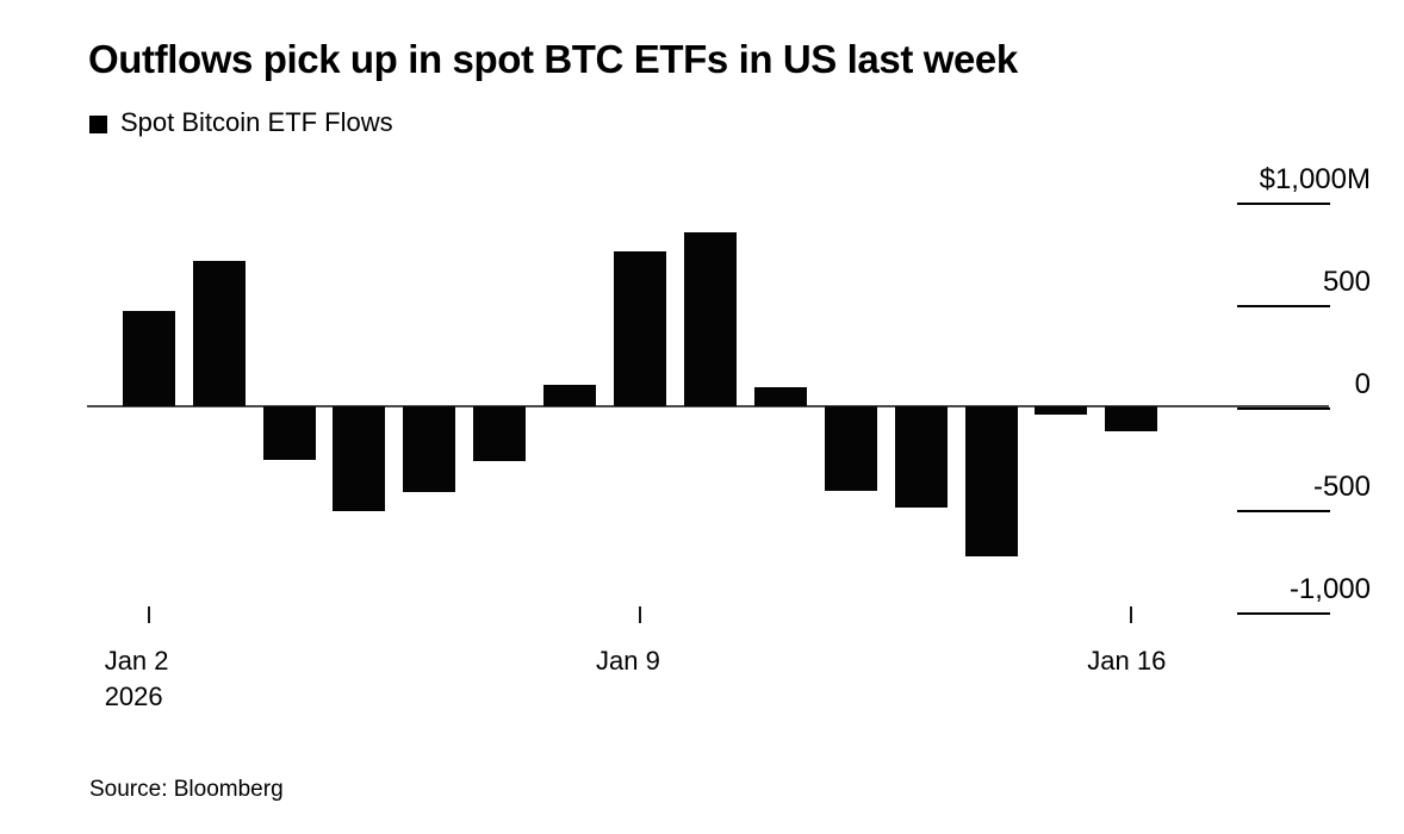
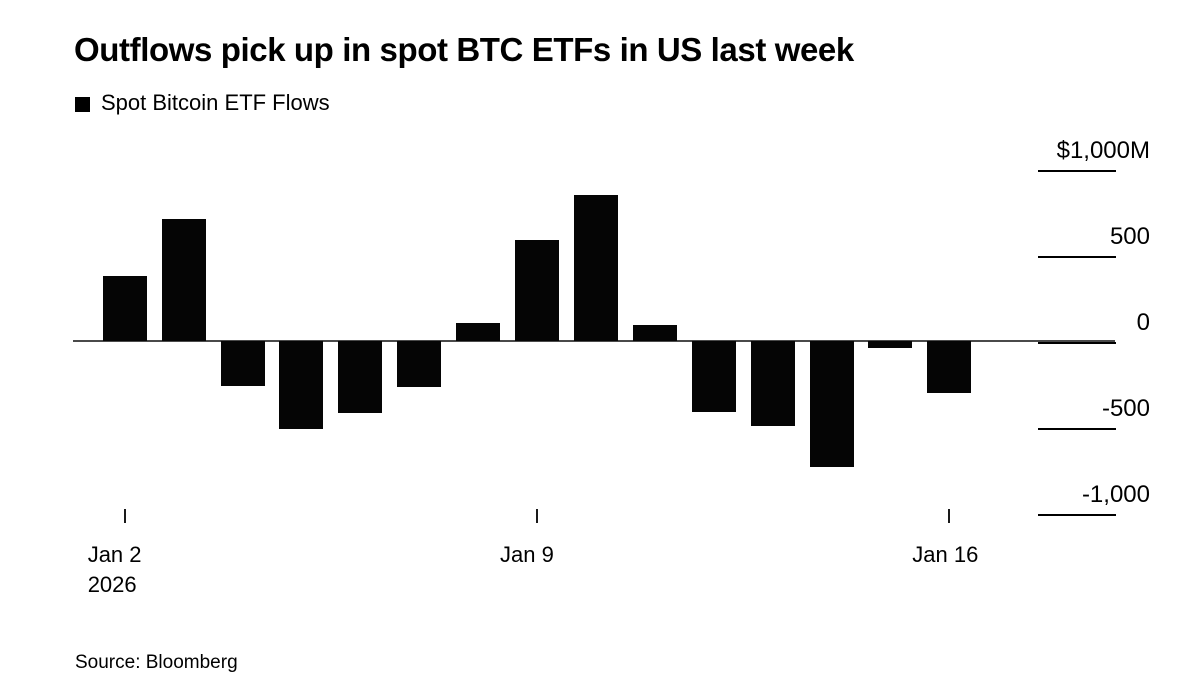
Jan 2: $460M -> $380M
Jan 9: $760M -> $590M
Jan 16: -$120M -> -$300M
